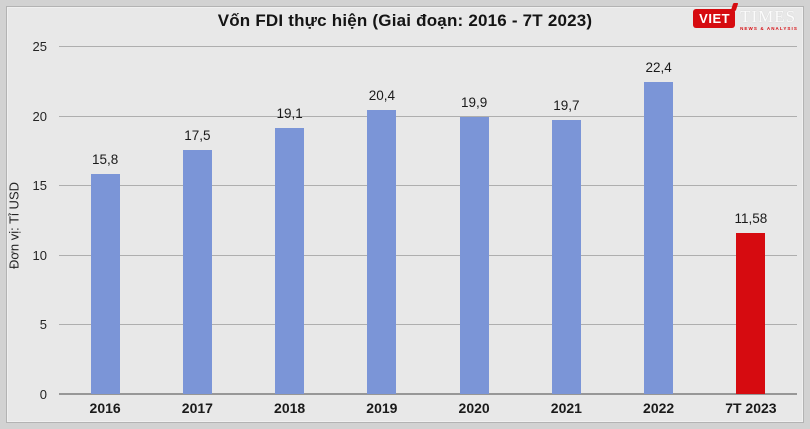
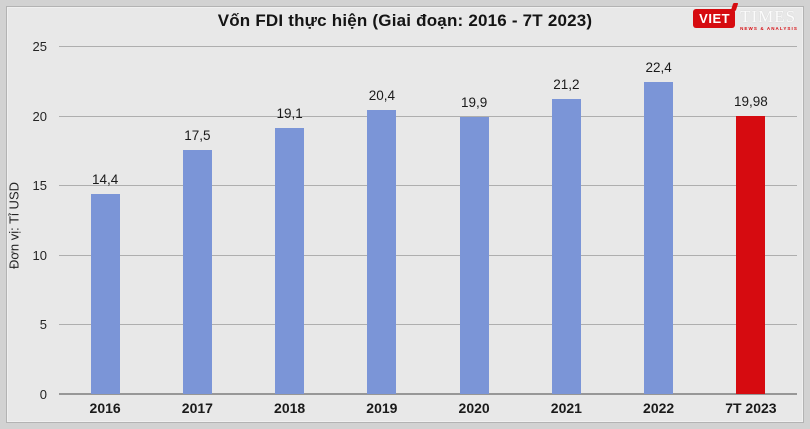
2016: 15,8 -> 14,4
2021: 19,7 -> 21,2
7T 2023: 11,58 -> 19,98
